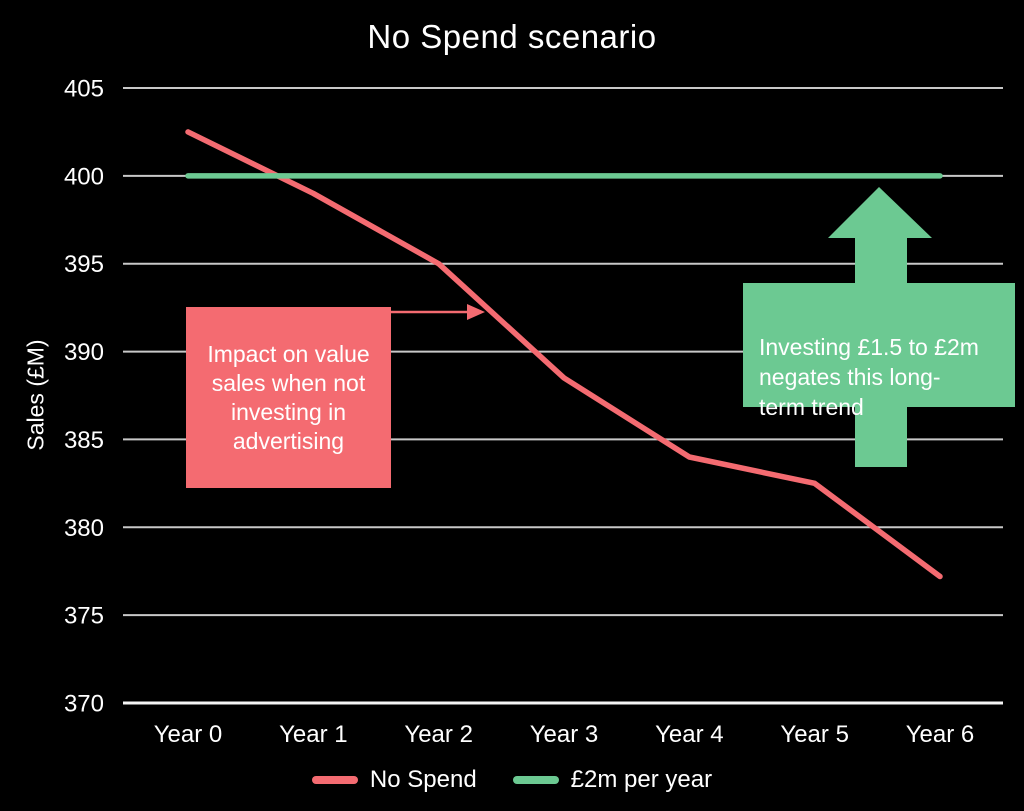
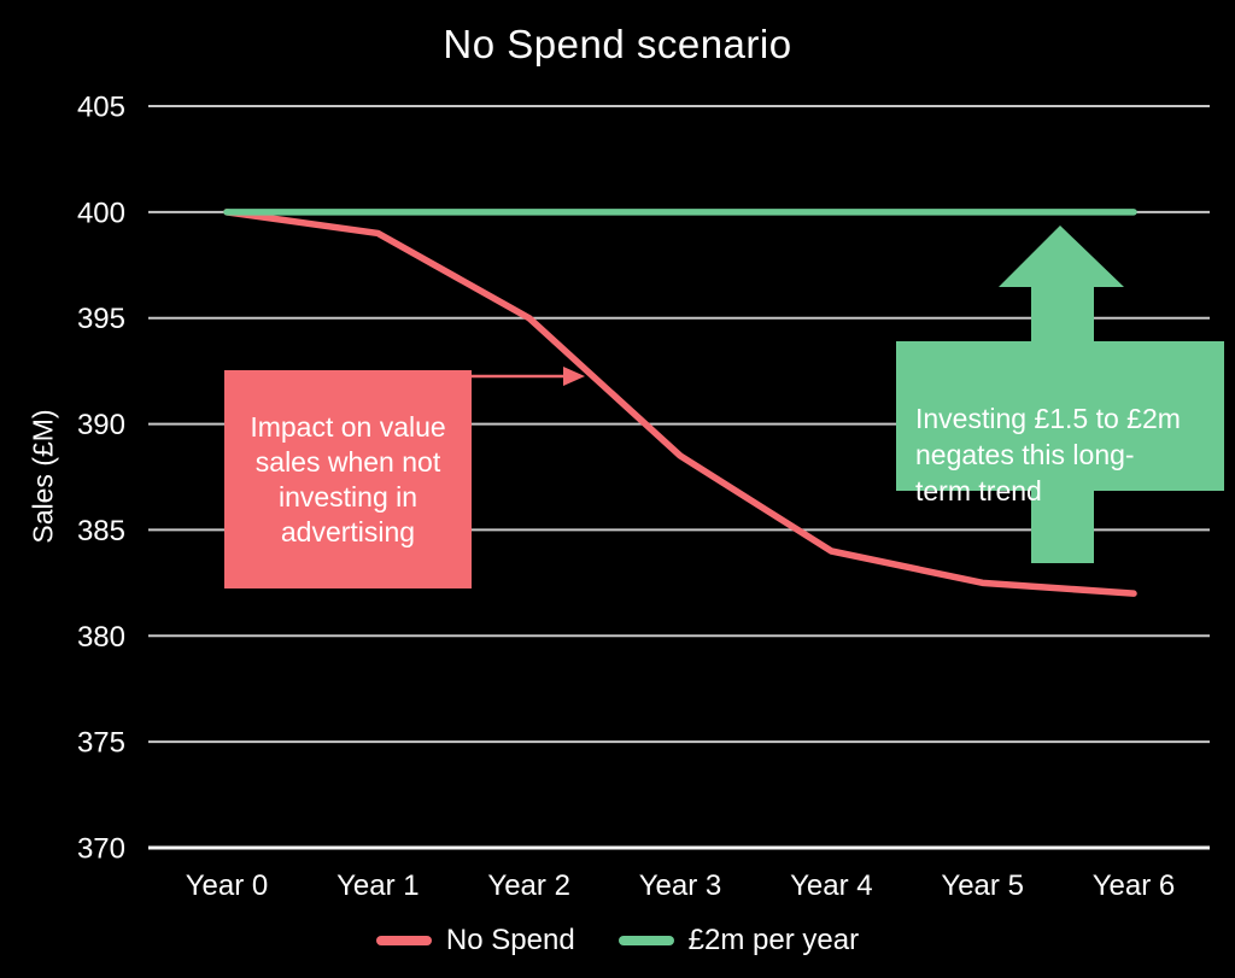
No Spend/Year 0: 402.5 -> 400.0
No Spend/Year 6: 377.2 -> 382.0
